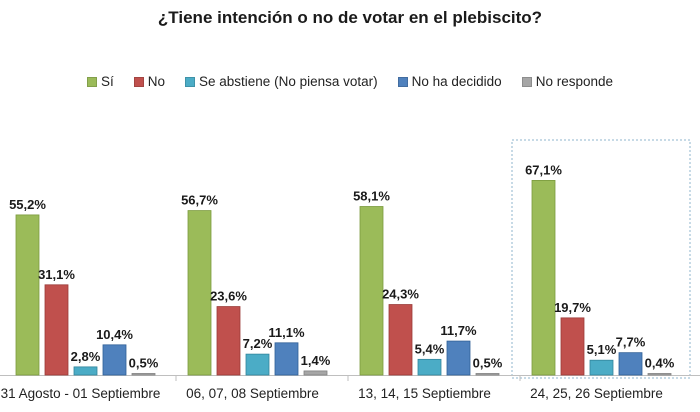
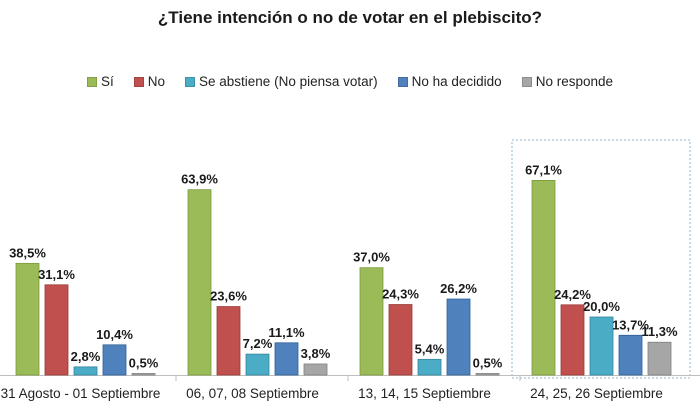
Sí/31 Agosto - 01 Septiembre: 55,2% -> 38,5%
Sí/06, 07, 08 Septiembre: 56,7% -> 63,9%
No responde/06, 07, 08 Septiembre: 1,4% -> 3,8%
Sí/13, 14, 15 Septiembre: 58,1% -> 37,0%
No ha decidido/13, 14, 15 Septiembre: 11,7% -> 26,2%
No/24, 25, 26 Septiembre: 19,7% -> 24,2%
Se abstiene (No piensa votar)/24, 25, 26 Septiembre: 5,1% -> 20,0%
No ha decidido/24, 25, 26 Septiembre: 7,7% -> 13,7%
No responde/24, 25, 26 Septiembre: 0,4% -> 11,3%
